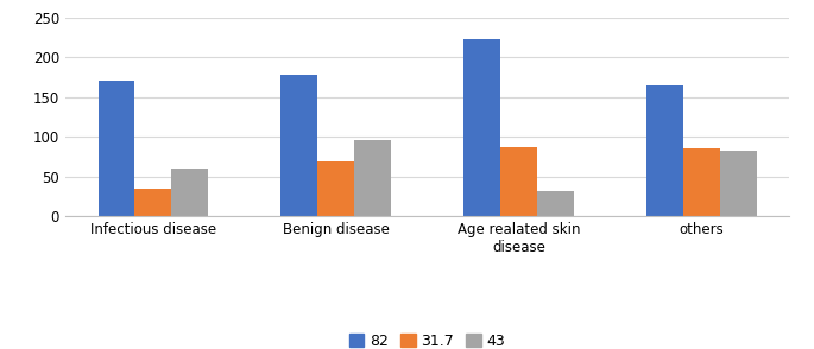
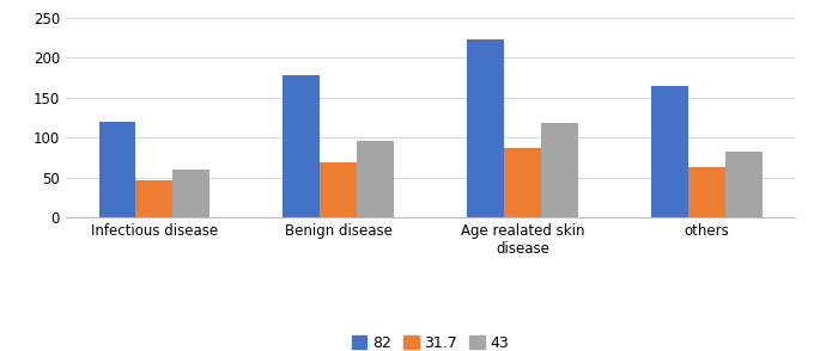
82/Infectious disease: 170 -> 120
31.7/Infectious disease: 34 -> 47
43/Age realated skin disease: 32 -> 118
31.7/others: 86 -> 63
